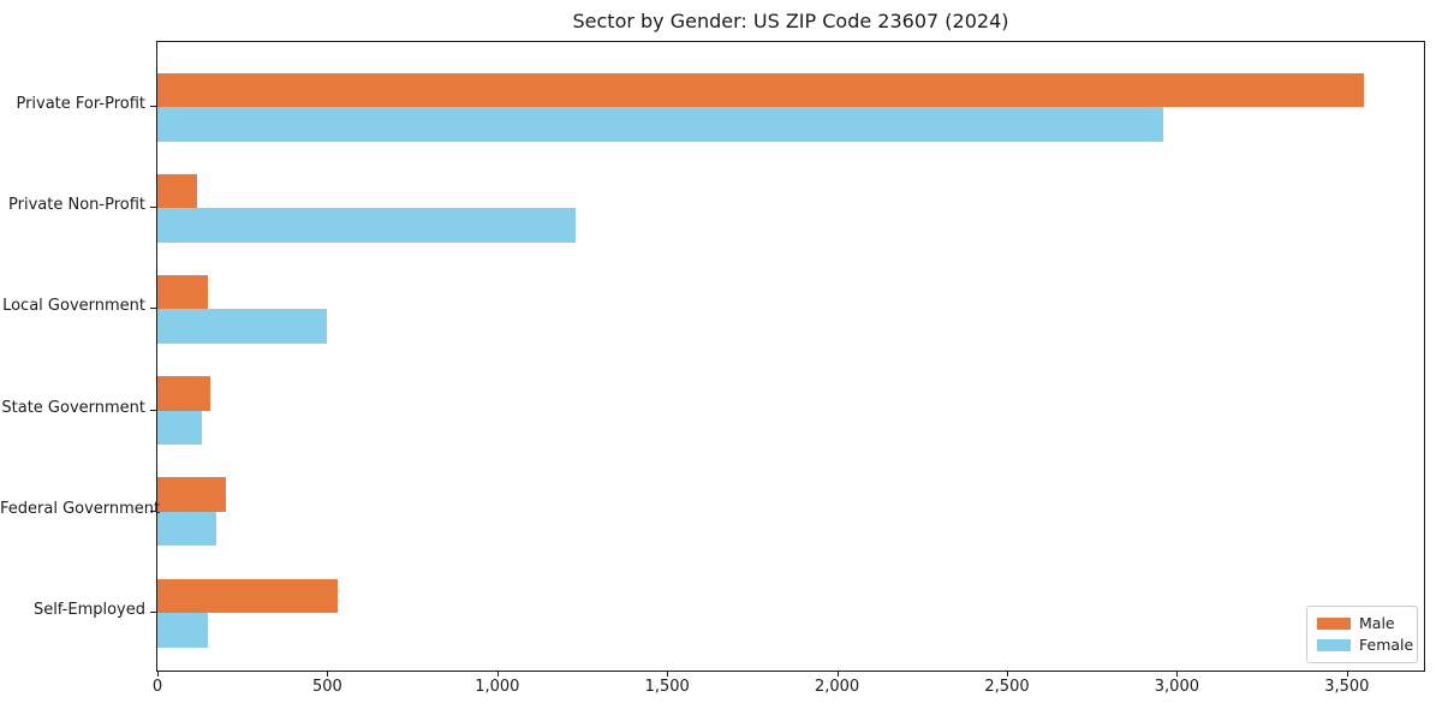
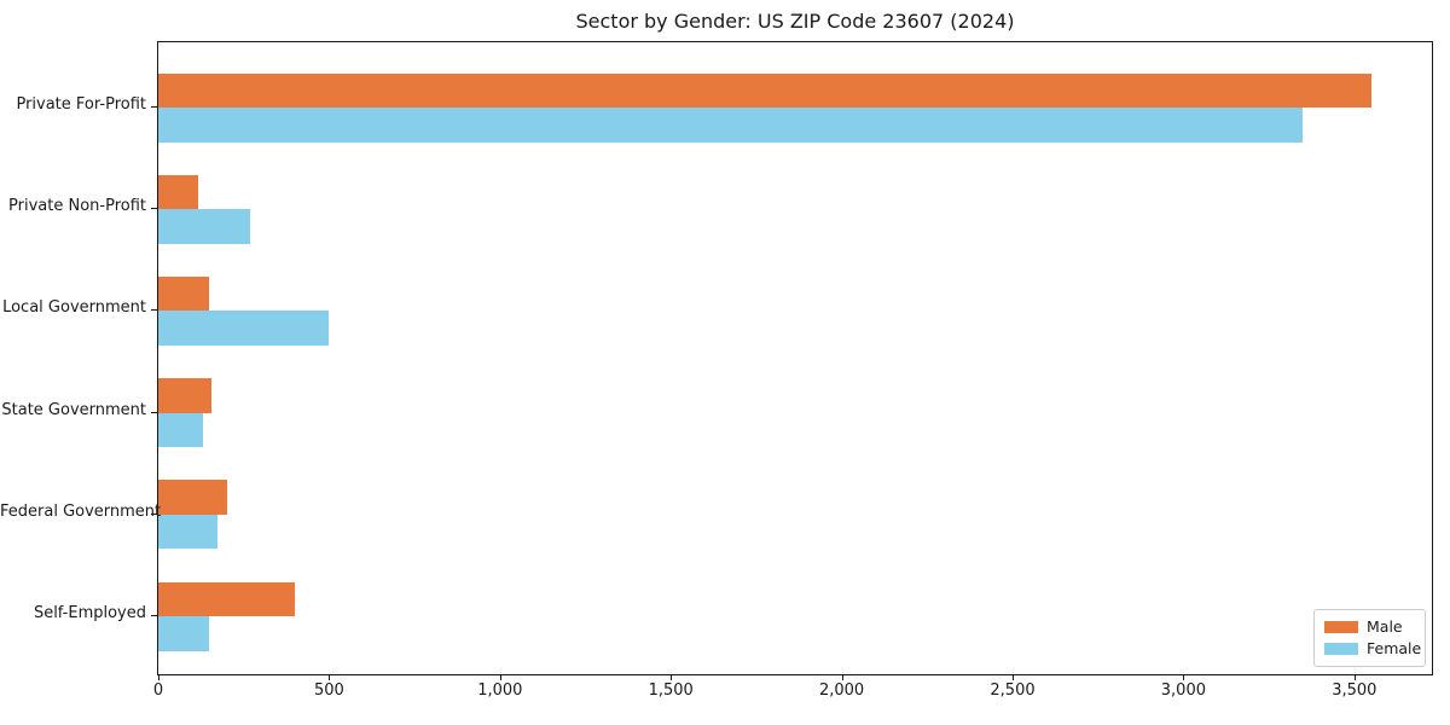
Female/Private For-Profit: 2960 -> 3350
Female/Private Non-Profit: 1230 -> 270
Male/Self-Employed: 530 -> 400
